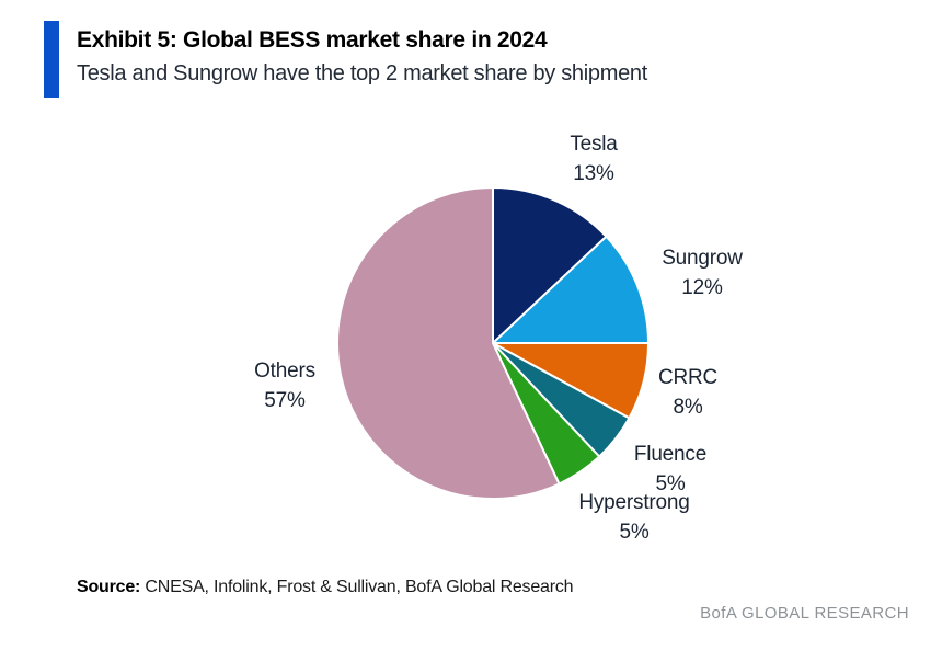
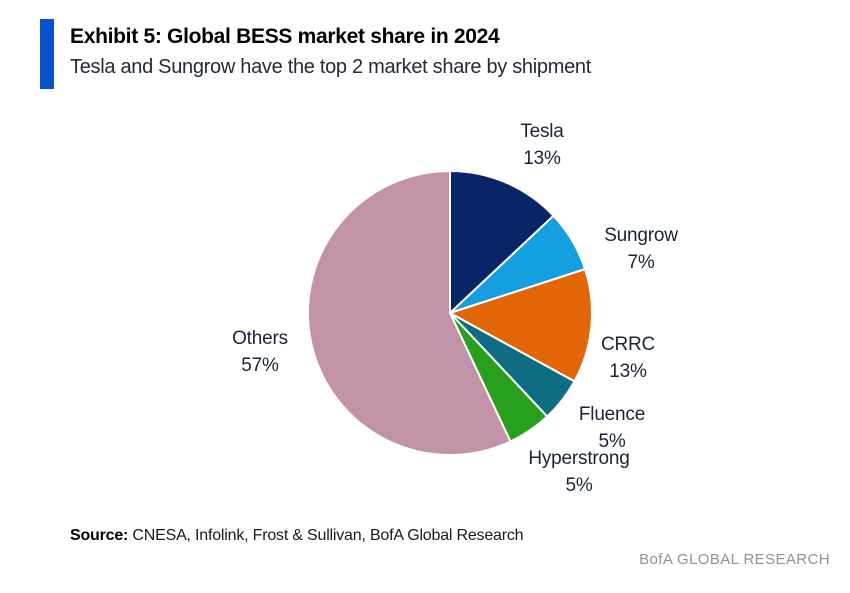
Sungrow: 12% -> 7%
CRRC: 8% -> 13%
